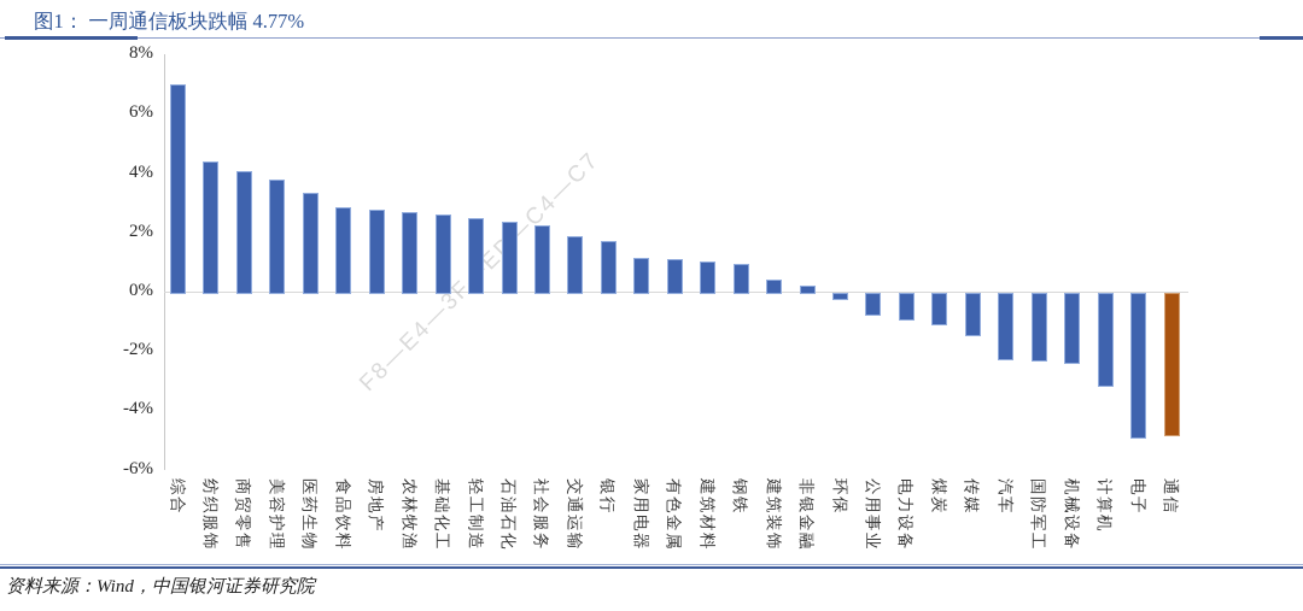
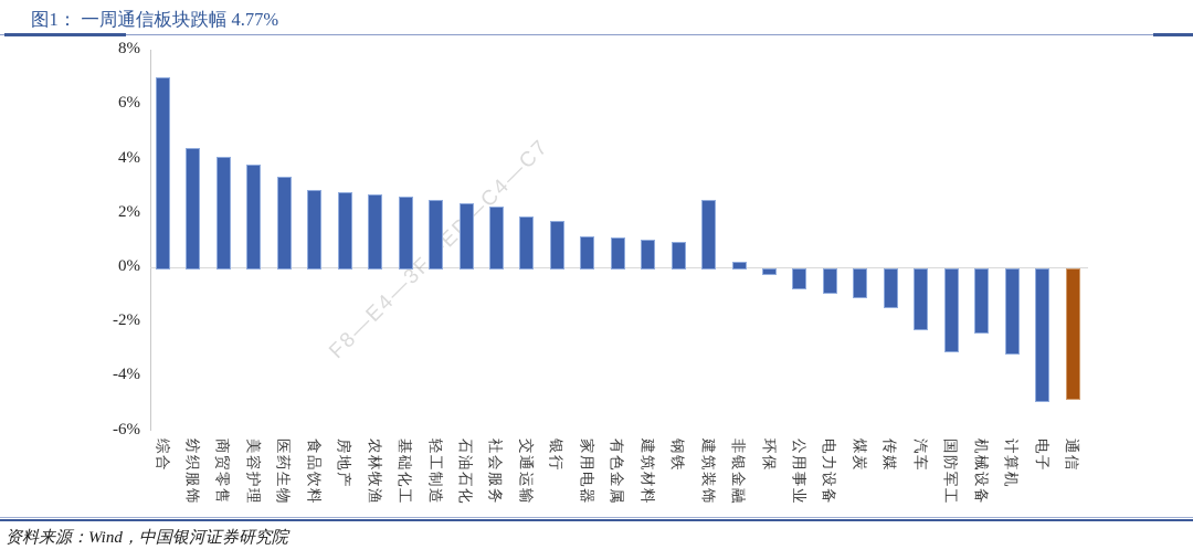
建筑装饰: 0.4% -> 2.5%
国防军工: -2.2% -> -3.0%
